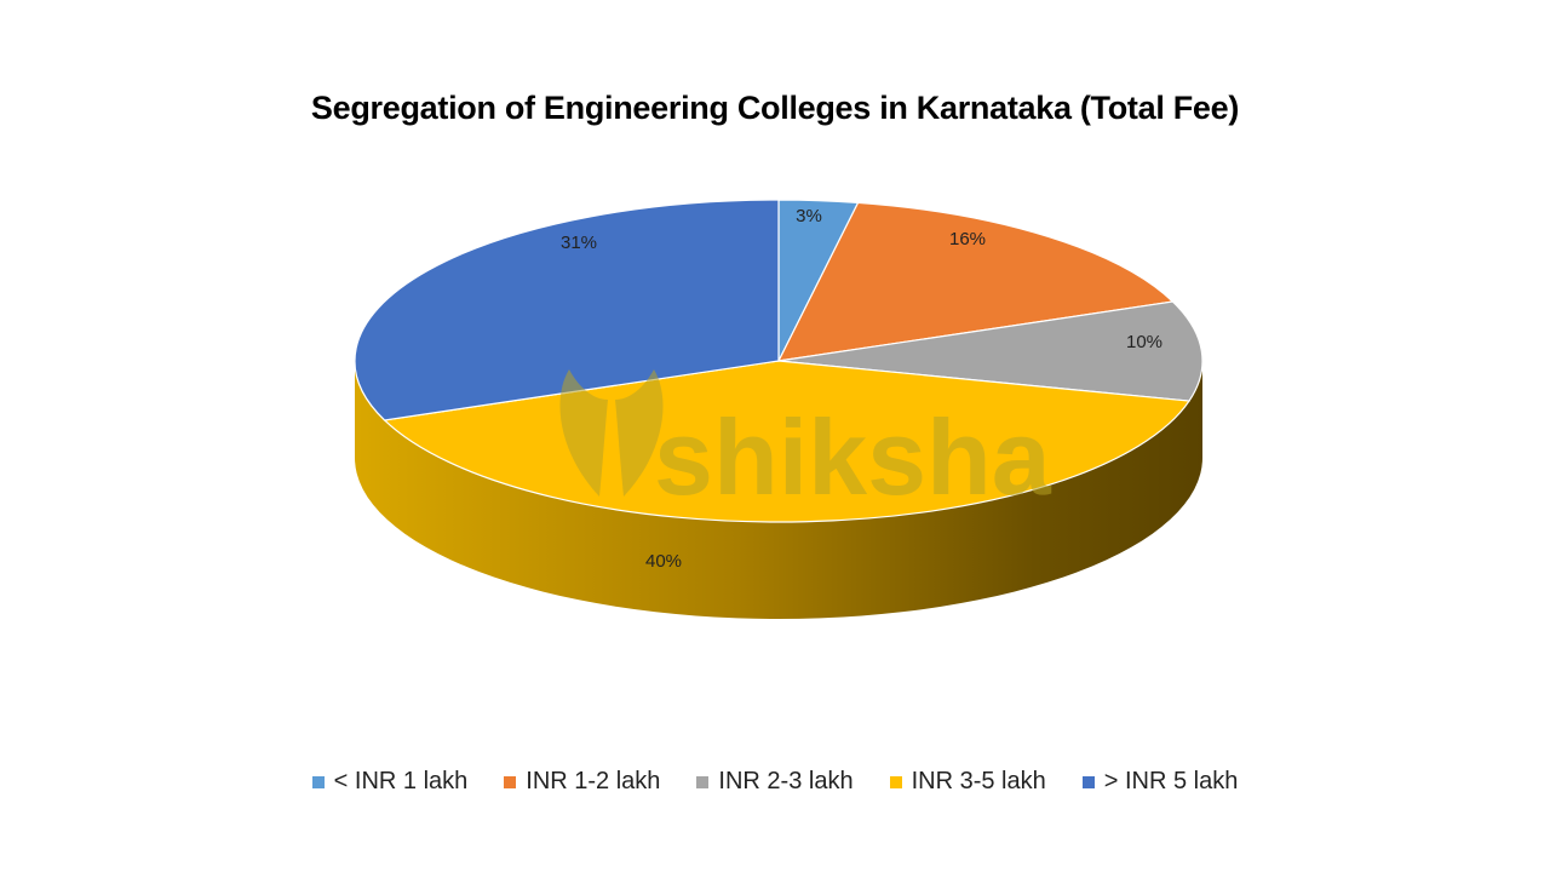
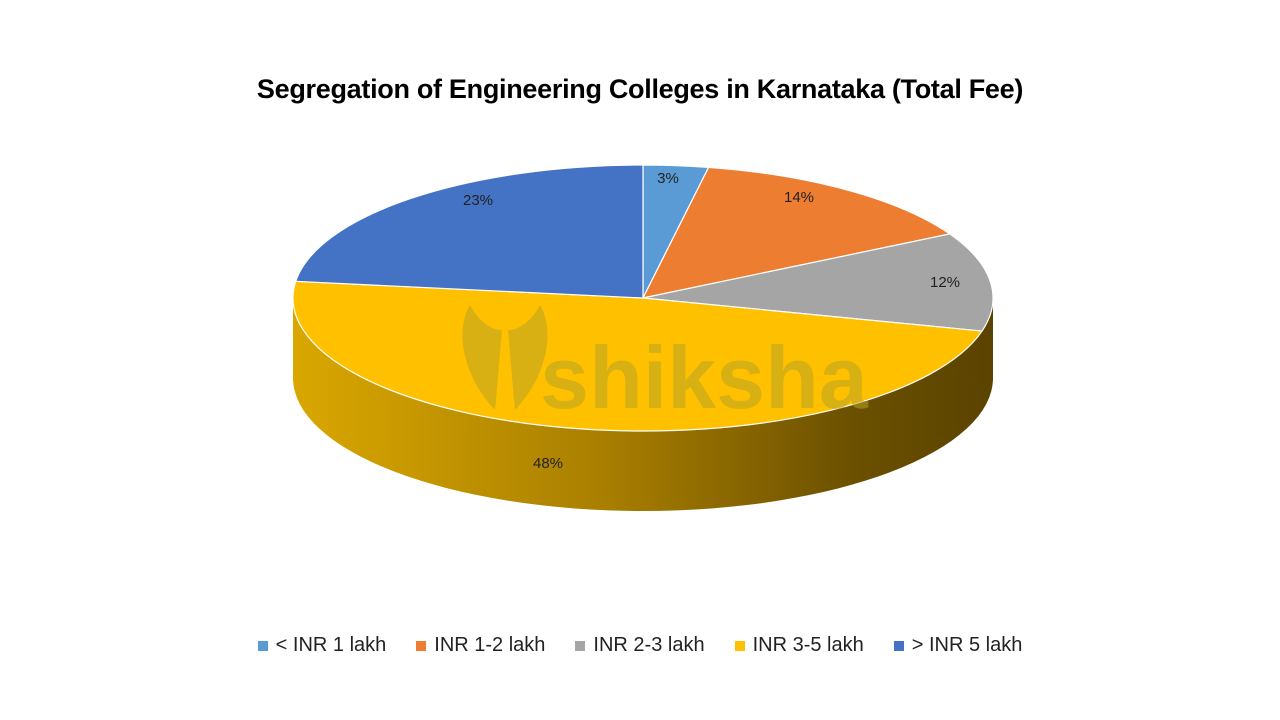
INR 1-2 lakh: 16% -> 14%
INR 2-3 lakh: 10% -> 12%
INR 3-5 lakh: 40% -> 48%
> INR 5 lakh: 31% -> 23%
